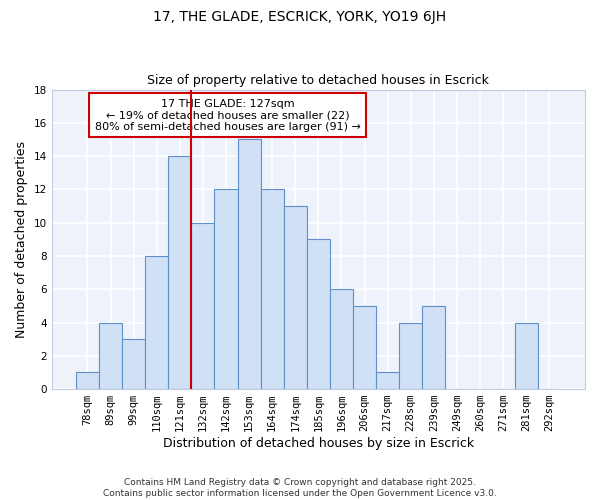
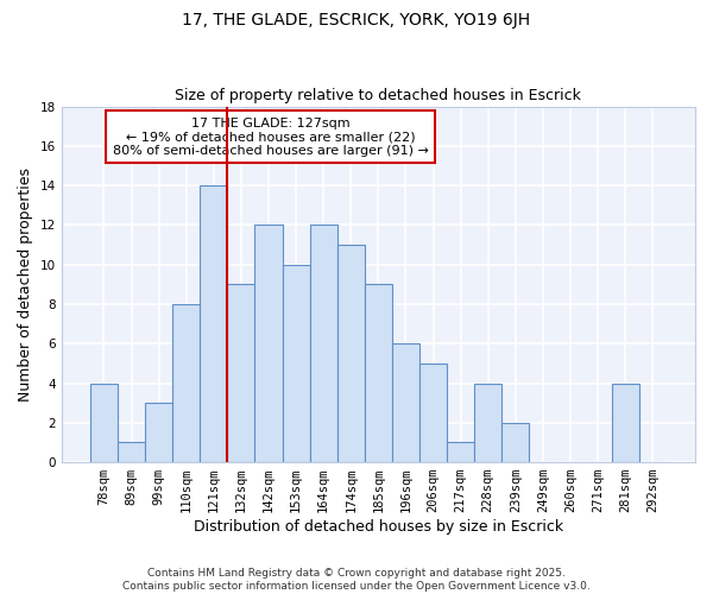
78sqm: 1 -> 4
89sqm: 4 -> 1
132sqm: 10 -> 9
153sqm: 15 -> 10
239sqm: 5 -> 2
